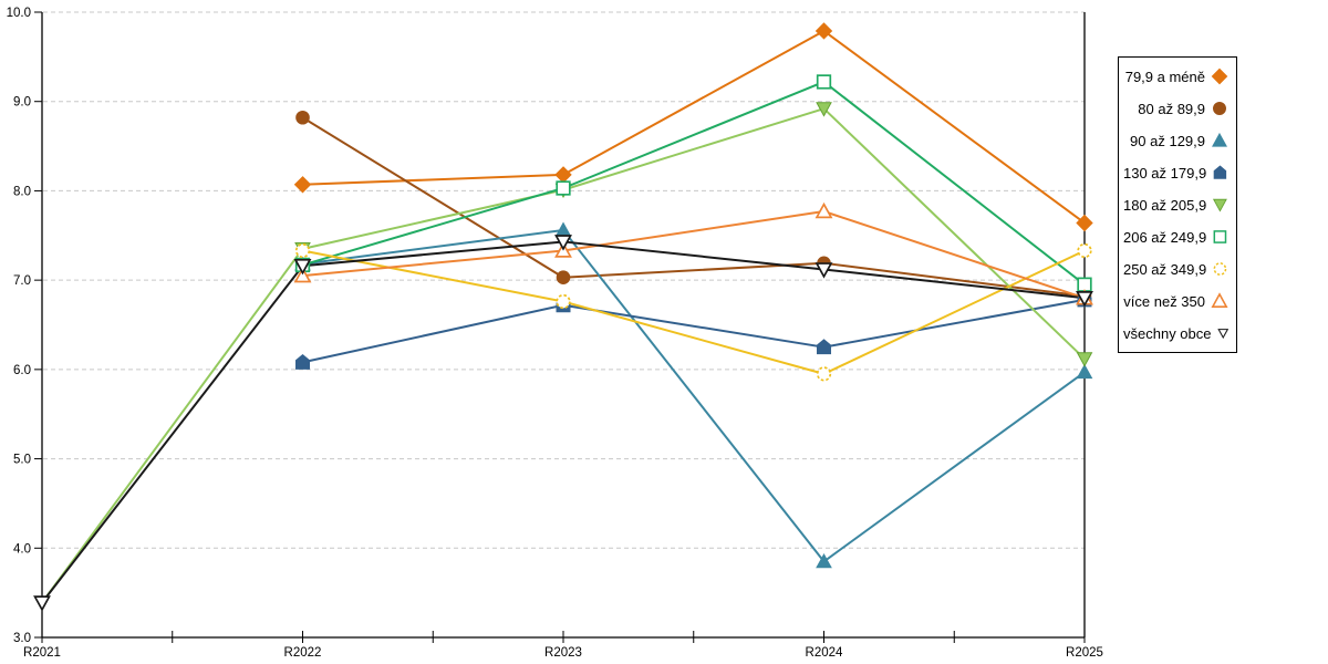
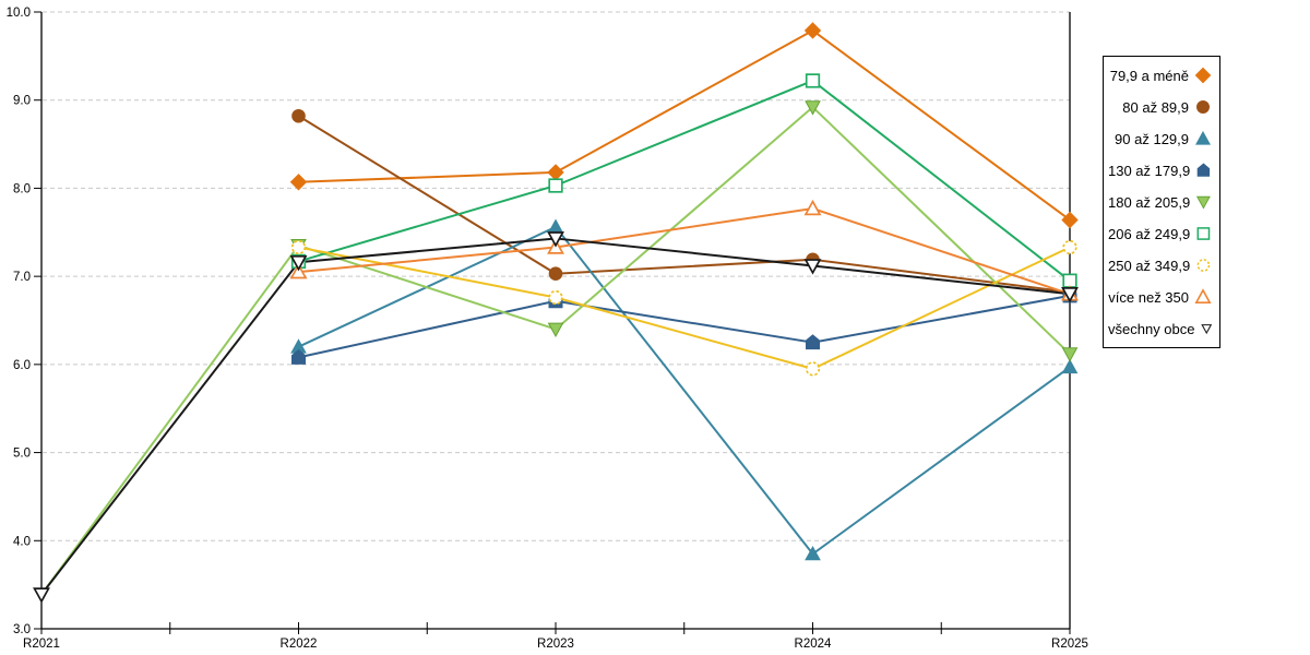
90 až 129,9/R2022: 7.2 -> 6.2
180 až 205,9/R2023: 8.0 -> 6.4
